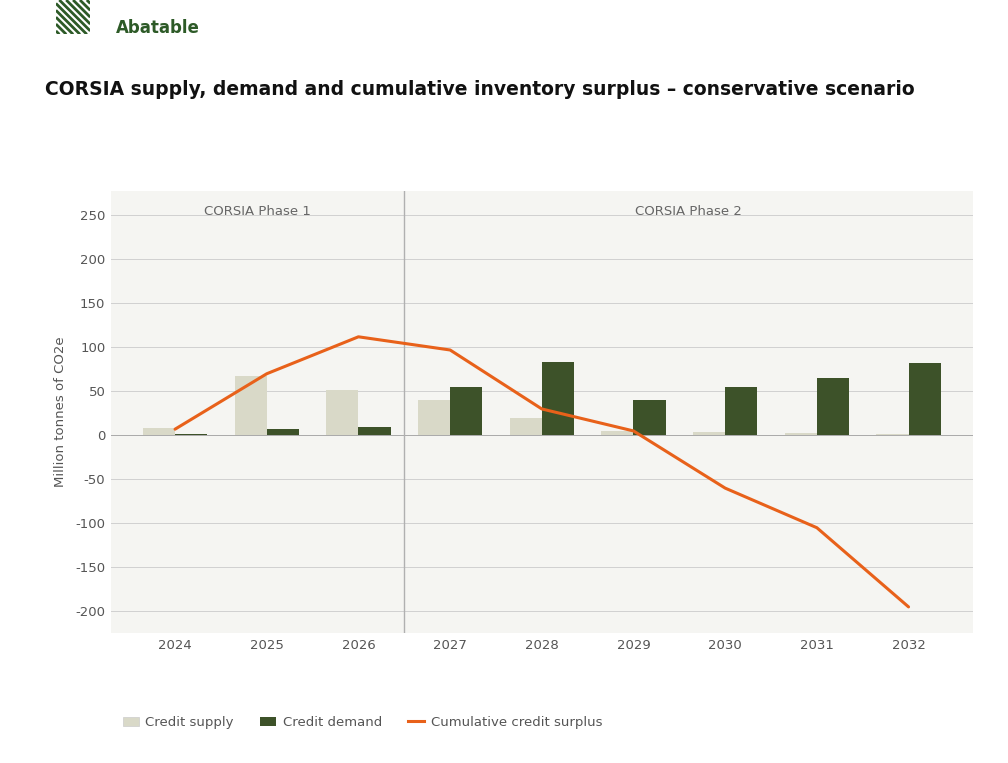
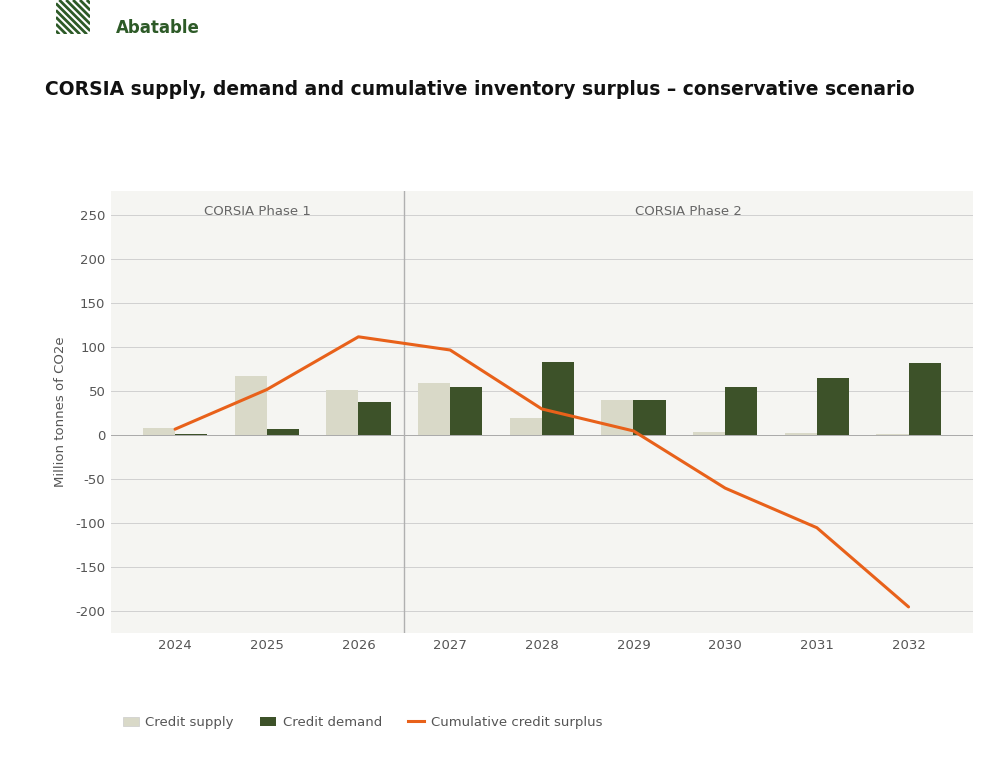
Cumulative credit surplus/2025: 70 -> 52
Credit demand/2026: 10 -> 38
Credit supply/2027: 40 -> 60
Credit supply/2029: 5 -> 40
